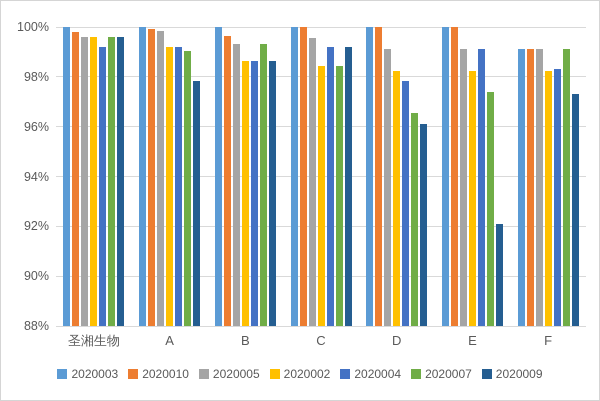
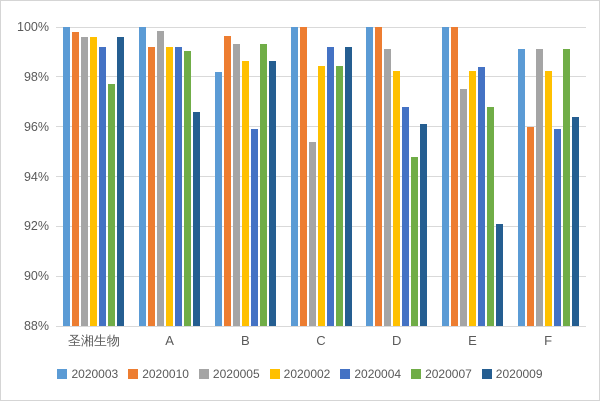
2020007/圣湘生物: 99.6% -> 97.7%
2020010/A: 99.9% -> 99.2%
2020009/A: 97.8% -> 96.6%
2020003/B: 100.0% -> 98.2%
2020004/B: 98.7% -> 95.9%
2020005/C: 99.5% -> 95.4%
2020004/D: 97.8% -> 96.8%
2020007/D: 96.5% -> 94.8%
2020005/E: 99.1% -> 97.5%
2020004/E: 99.1% -> 98.4%
2020007/E: 97.4% -> 96.8%
2020010/F: 99.1% -> 96.0%
2020004/F: 98.3% -> 95.9%
2020009/F: 97.3% -> 96.4%
